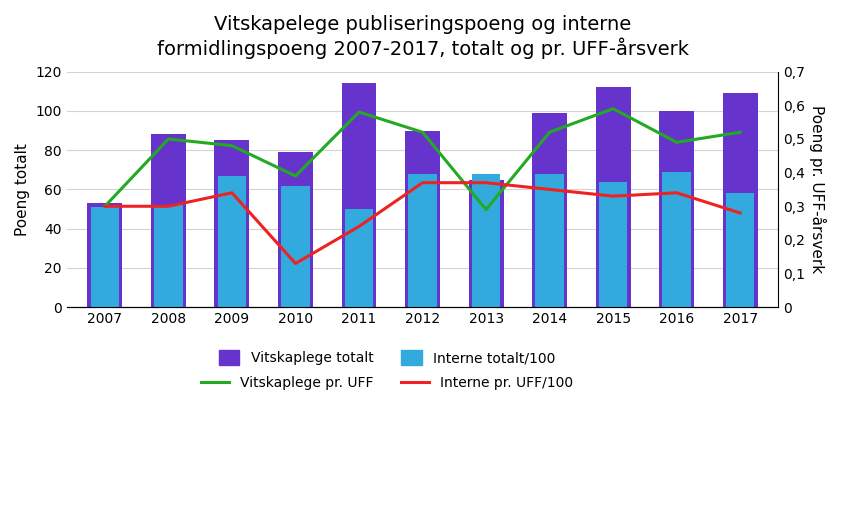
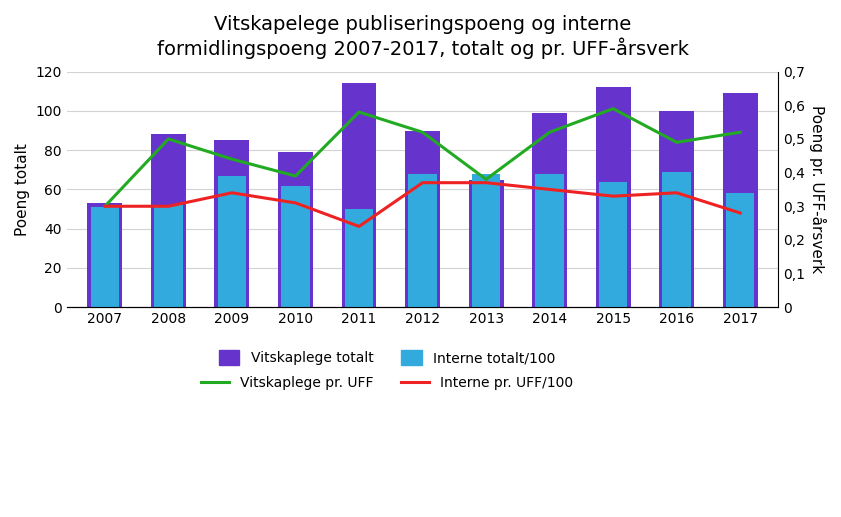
Vitskaplege pr. UFF/2009: 0,48 -> 0,44
Interne pr. UFF/100/2010: 0,13 -> 0,31
Vitskaplege pr. UFF/2013: 0,29 -> 0,38
